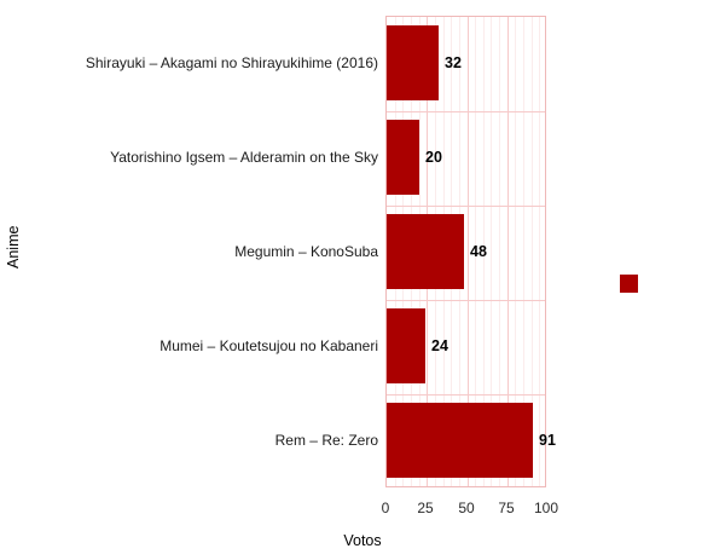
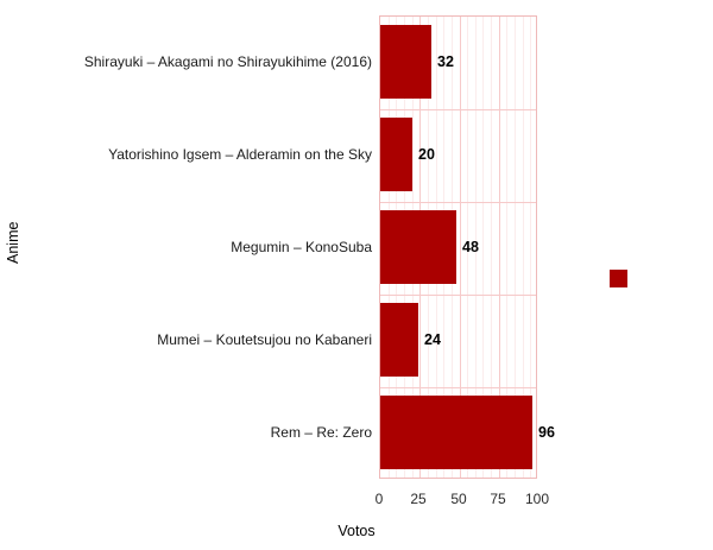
Rem – Re: Zero: 91 -> 96
